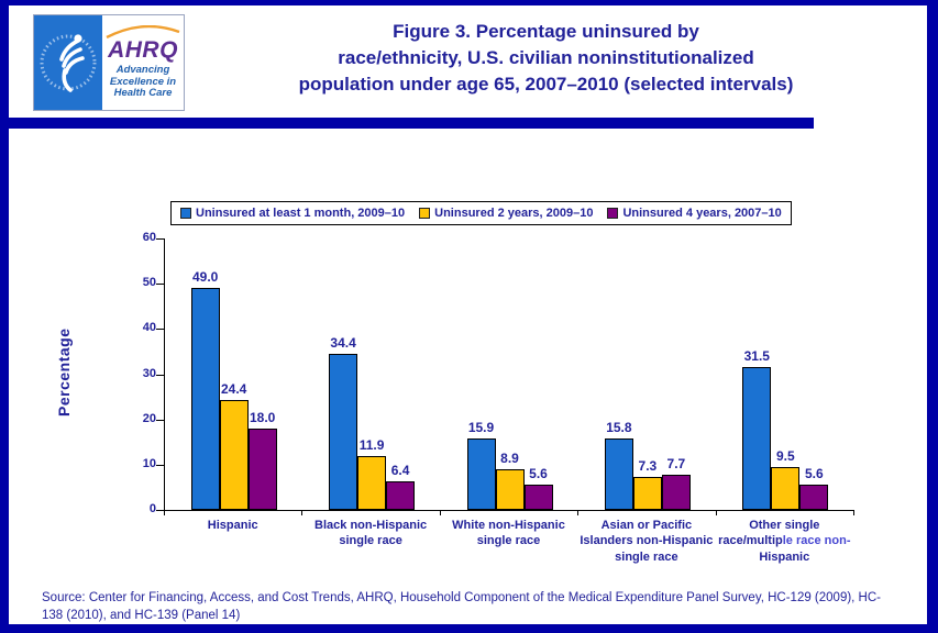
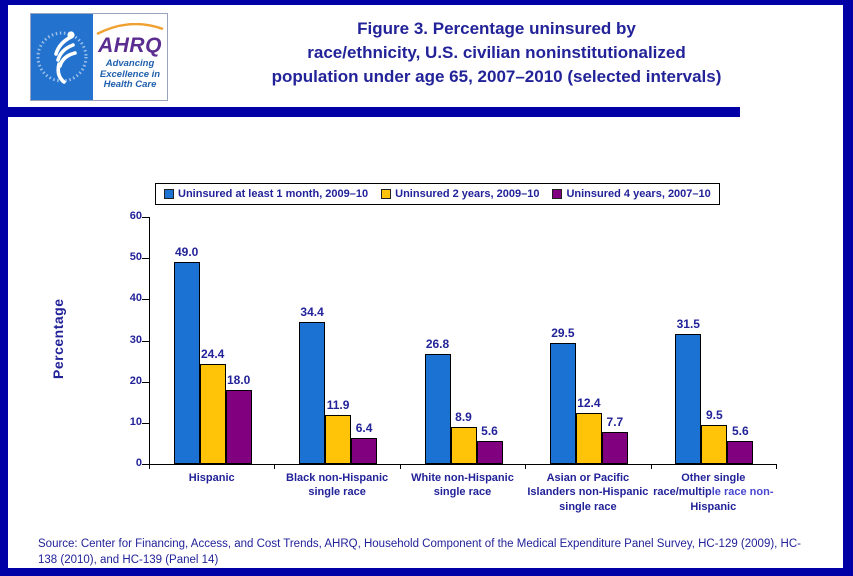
Uninsured at least 1 month, 2009–10/White non-Hispanic single race: 15.9 -> 26.8
Uninsured at least 1 month, 2009–10/Asian or Pacific Islanders non-Hispanic single race: 15.8 -> 29.5
Uninsured 2 years, 2009–10/Asian or Pacific Islanders non-Hispanic single race: 7.3 -> 12.4
